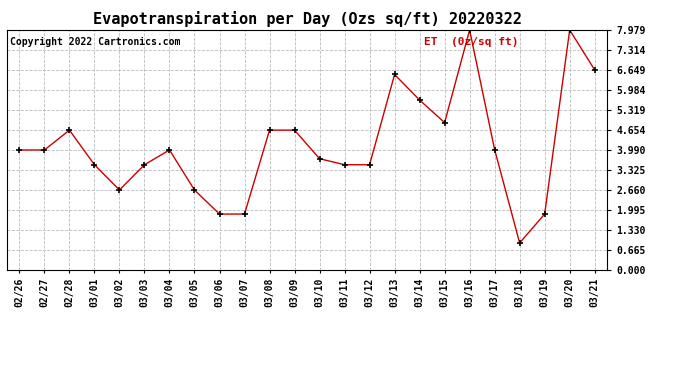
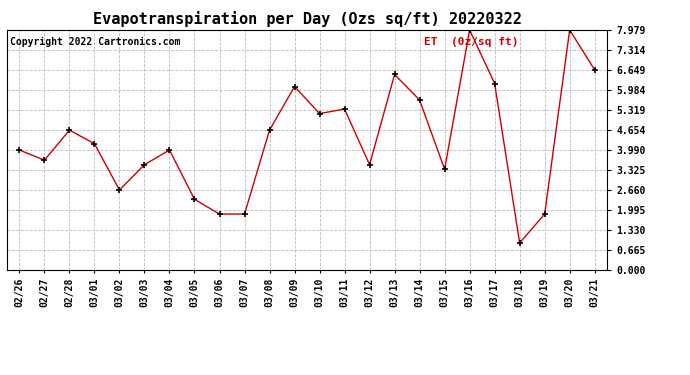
02/27: 3.99 -> 3.65
03/01: 3.50 -> 4.20
03/05: 2.66 -> 2.35
03/09: 4.65 -> 6.10
03/10: 3.70 -> 5.20
03/11: 3.50 -> 5.35
03/15: 4.90 -> 3.35
03/17: 4.00 -> 6.20
